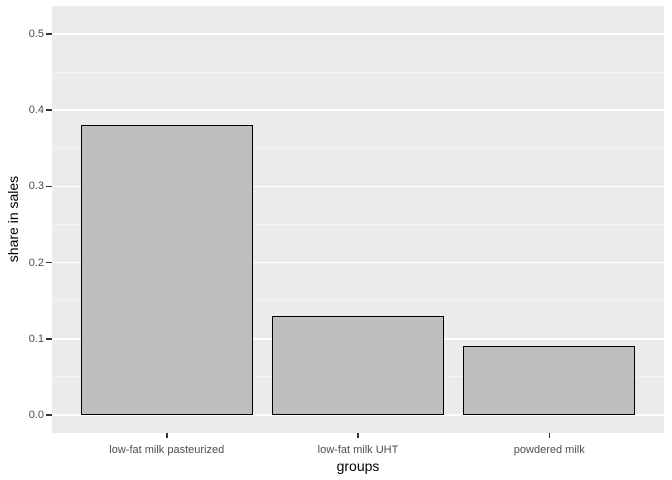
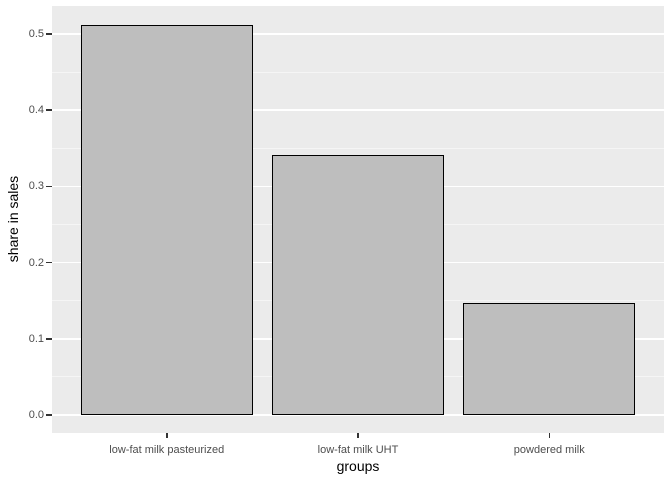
low-fat milk pasteurized: 0.38 -> 0.51
low-fat milk UHT: 0.13 -> 0.34
powdered milk: 0.09 -> 0.15
